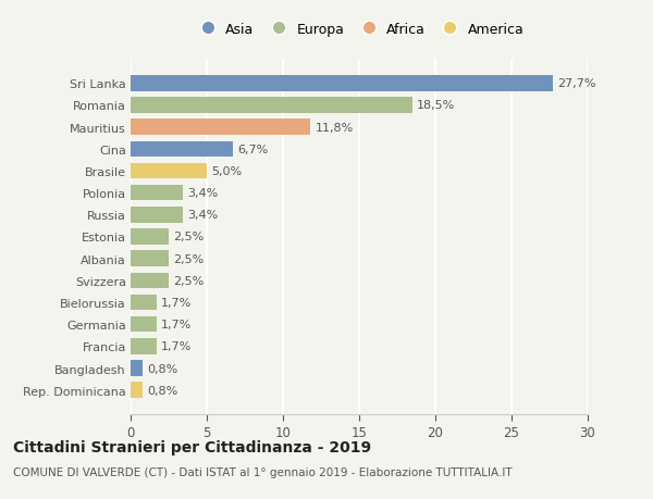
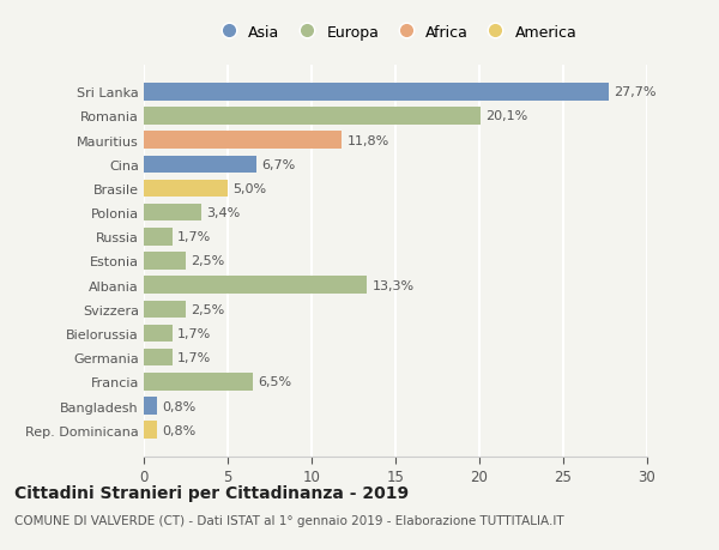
Romania: 18,5% -> 20,1%
Russia: 3,4% -> 1,7%
Albania: 2,5% -> 13,3%
Francia: 1,7% -> 6,5%
